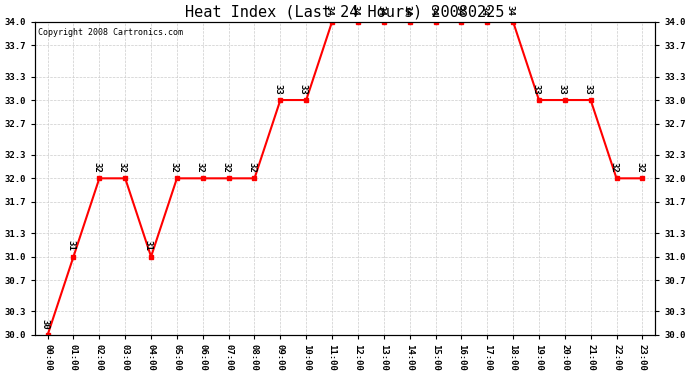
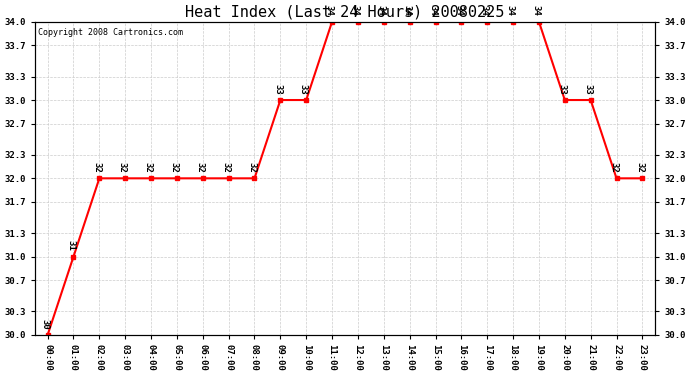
04:00: 31 -> 32
19:00: 33 -> 34
